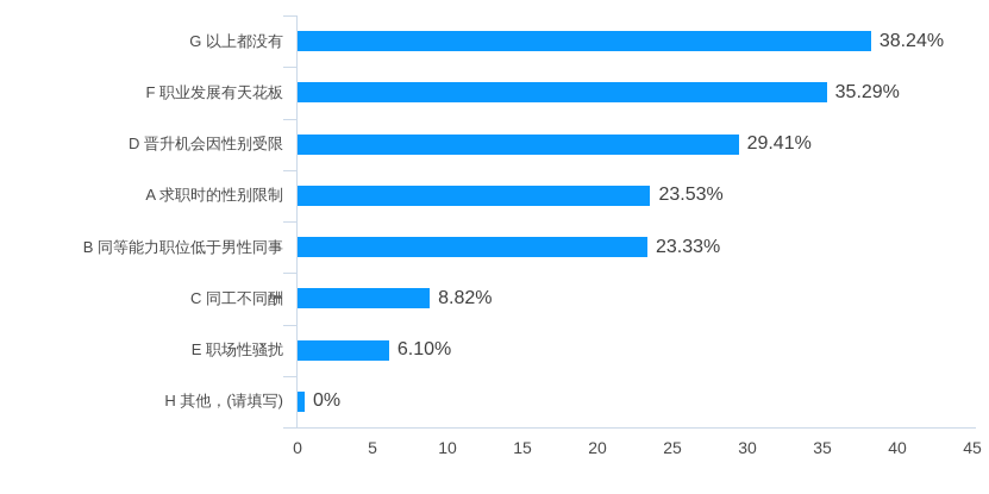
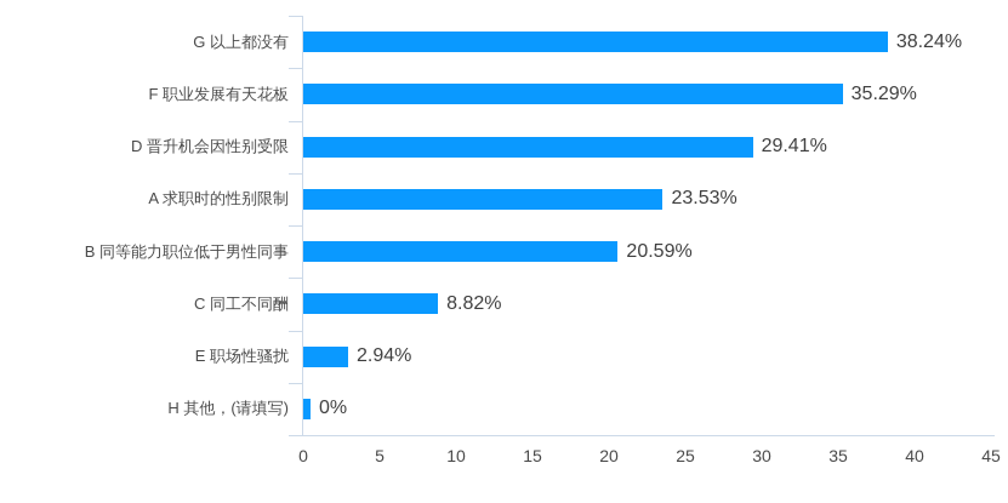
B 同等能力职位低于男性同事: 23.33% -> 20.59%
E 职场性骚扰: 6.10% -> 2.94%
